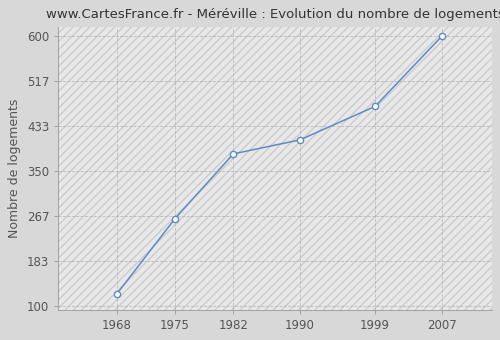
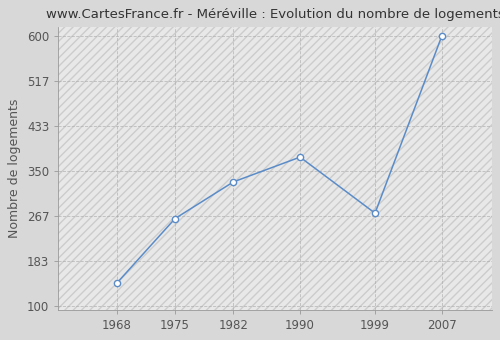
1968: 122 -> 142
1982: 382 -> 330
1990: 408 -> 376
1999: 470 -> 272
